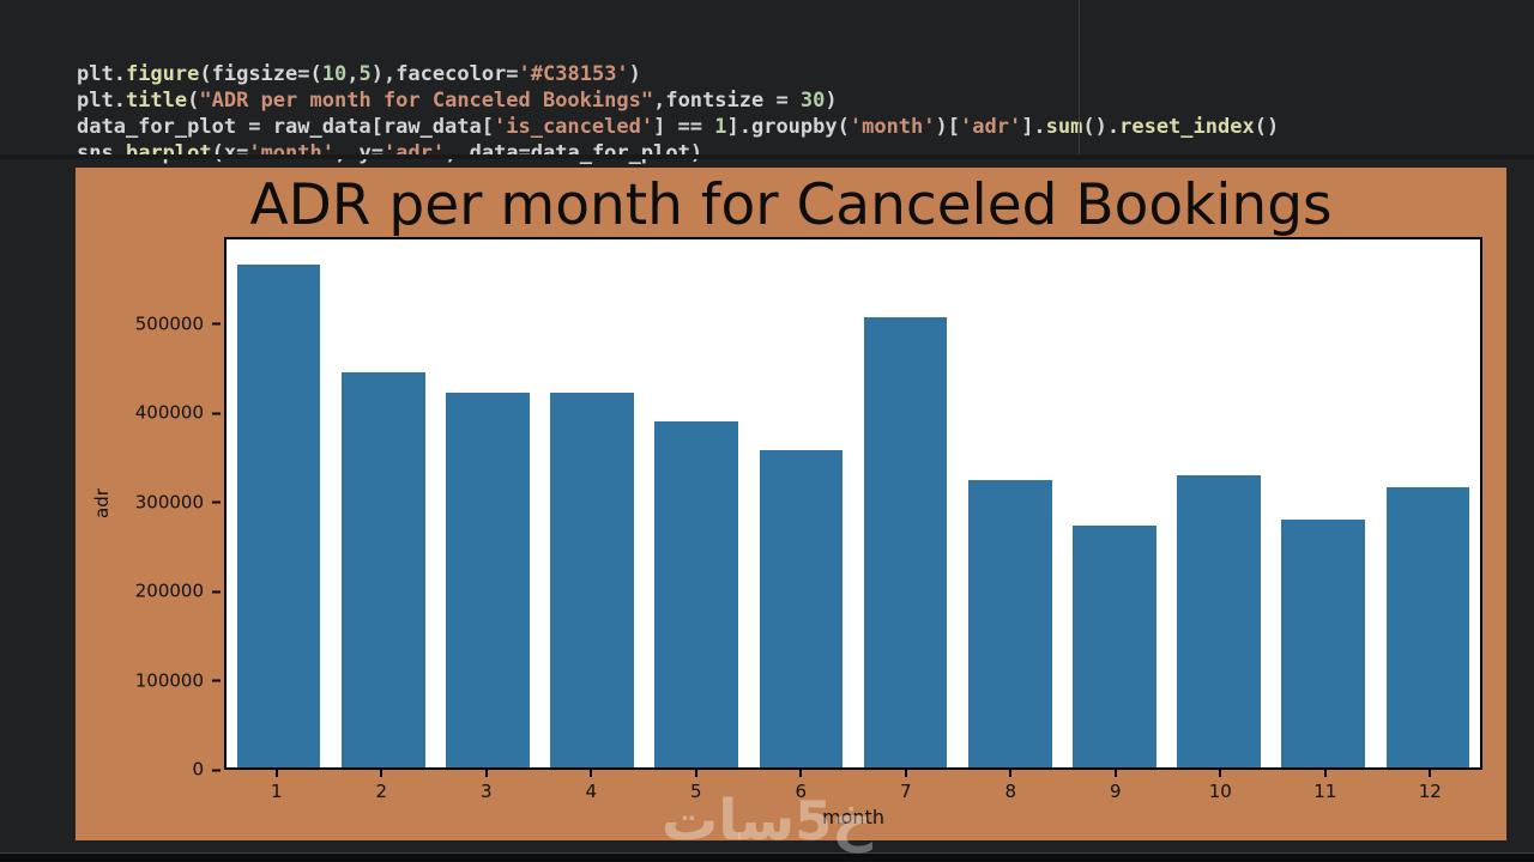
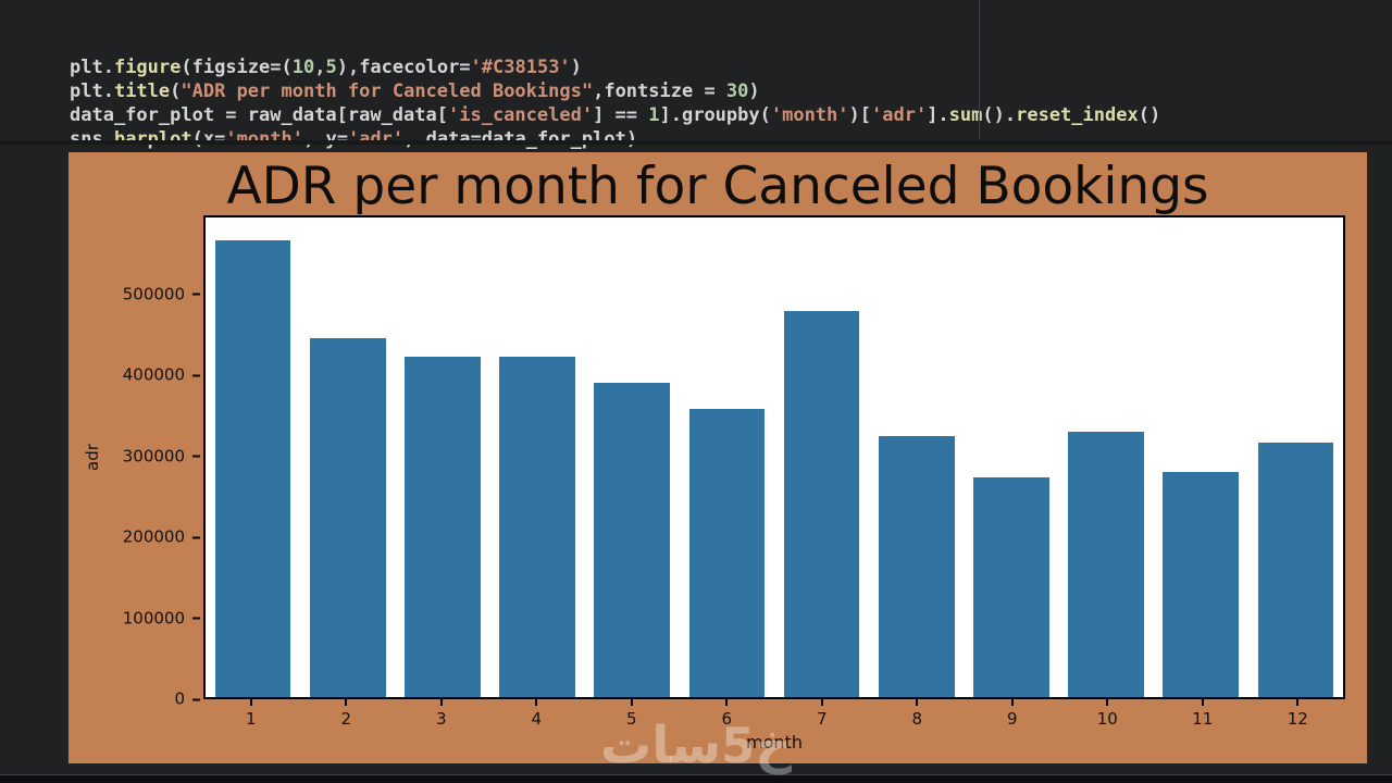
7: 510000 -> 480000
